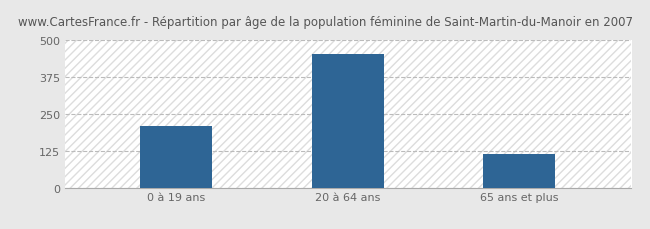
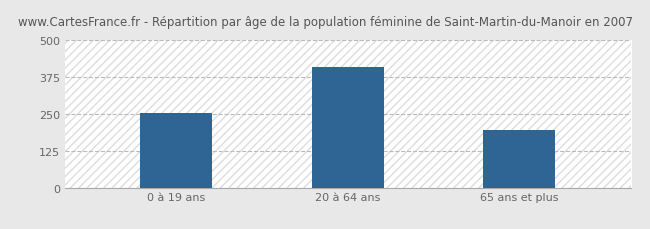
0 à 19 ans: 210 -> 255
20 à 64 ans: 455 -> 410
65 ans et plus: 115 -> 195
